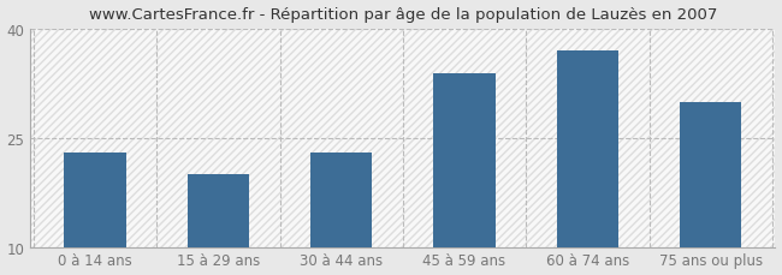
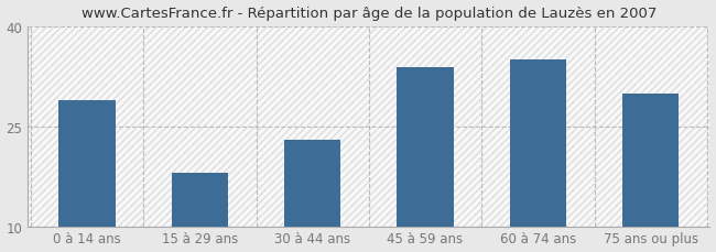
0 à 14 ans: 23 -> 29
15 à 29 ans: 20 -> 18
60 à 74 ans: 37 -> 35
